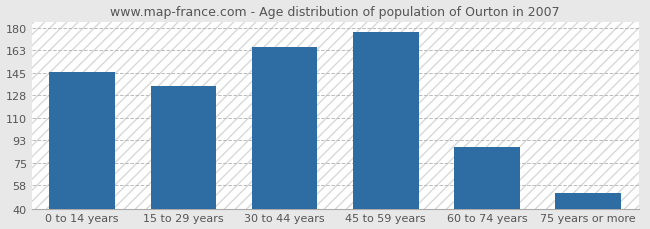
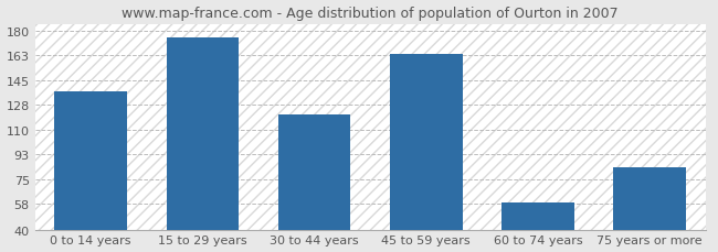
0 to 14 years: 146 -> 137
15 to 29 years: 135 -> 175
30 to 44 years: 165 -> 121
45 to 59 years: 177 -> 164
60 to 74 years: 88 -> 59
75 years or more: 52 -> 84
